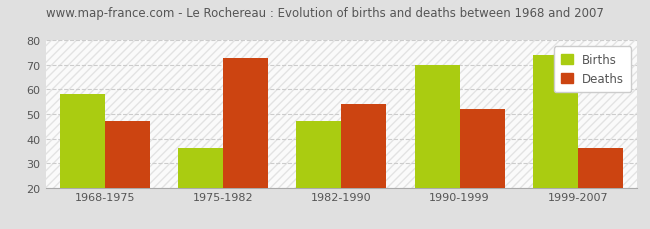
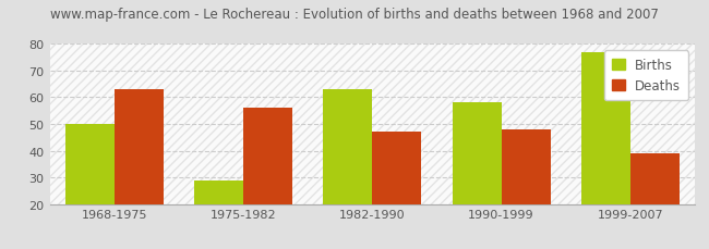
Births/1968-1975: 58 -> 50
Deaths/1968-1975: 47 -> 63
Births/1975-1982: 36 -> 29
Deaths/1975-1982: 73 -> 56
Births/1982-1990: 47 -> 63
Deaths/1982-1990: 54 -> 47
Births/1990-1999: 70 -> 58
Deaths/1990-1999: 52 -> 48
Births/1999-2007: 74 -> 77
Deaths/1999-2007: 36 -> 39
